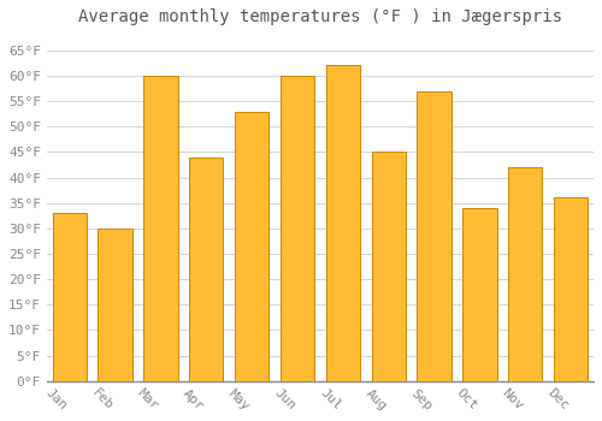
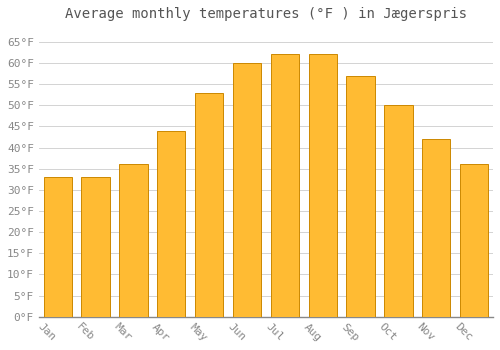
Feb: 30°F -> 33°F
Mar: 60°F -> 36°F
Aug: 45°F -> 62°F
Oct: 34°F -> 50°F
